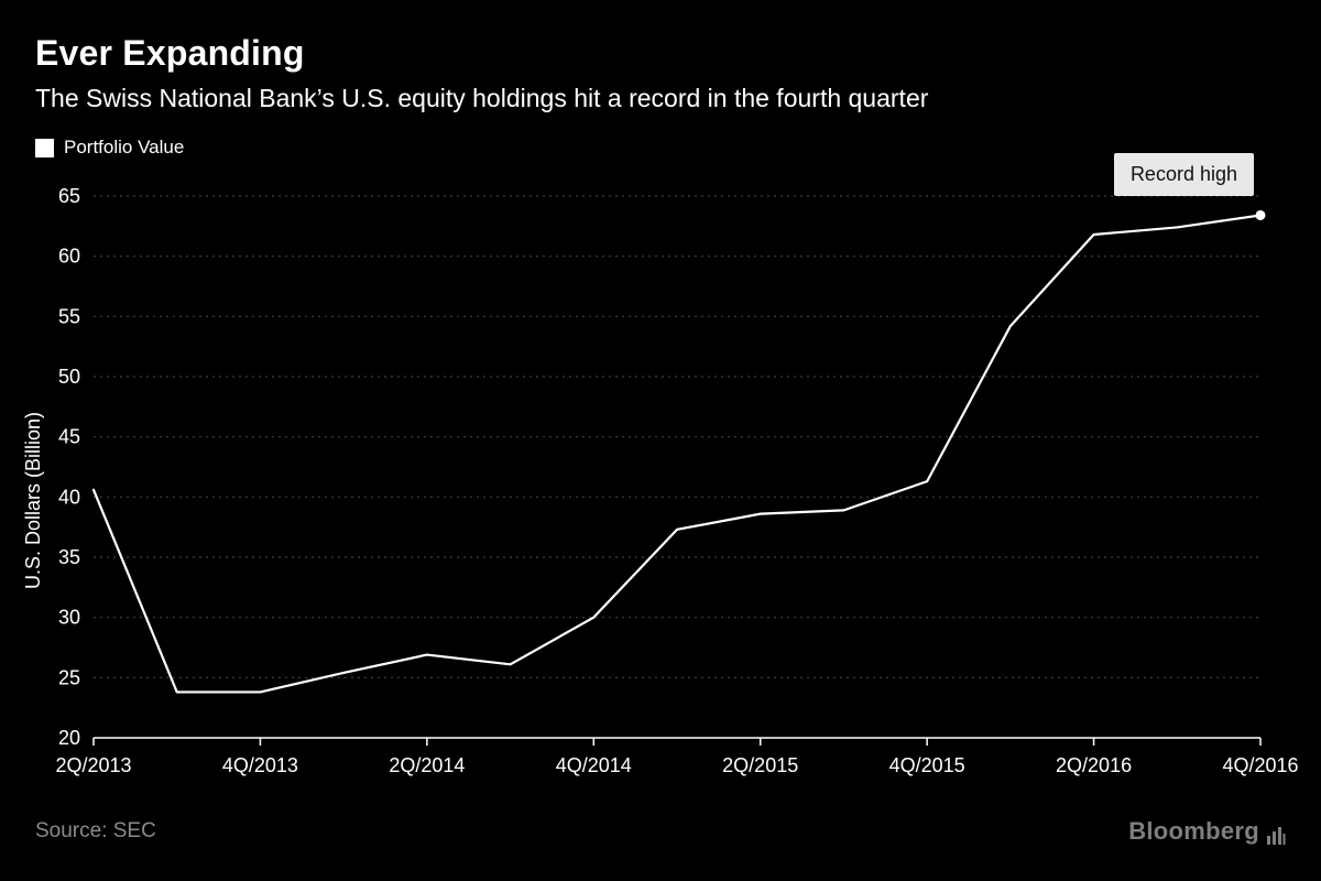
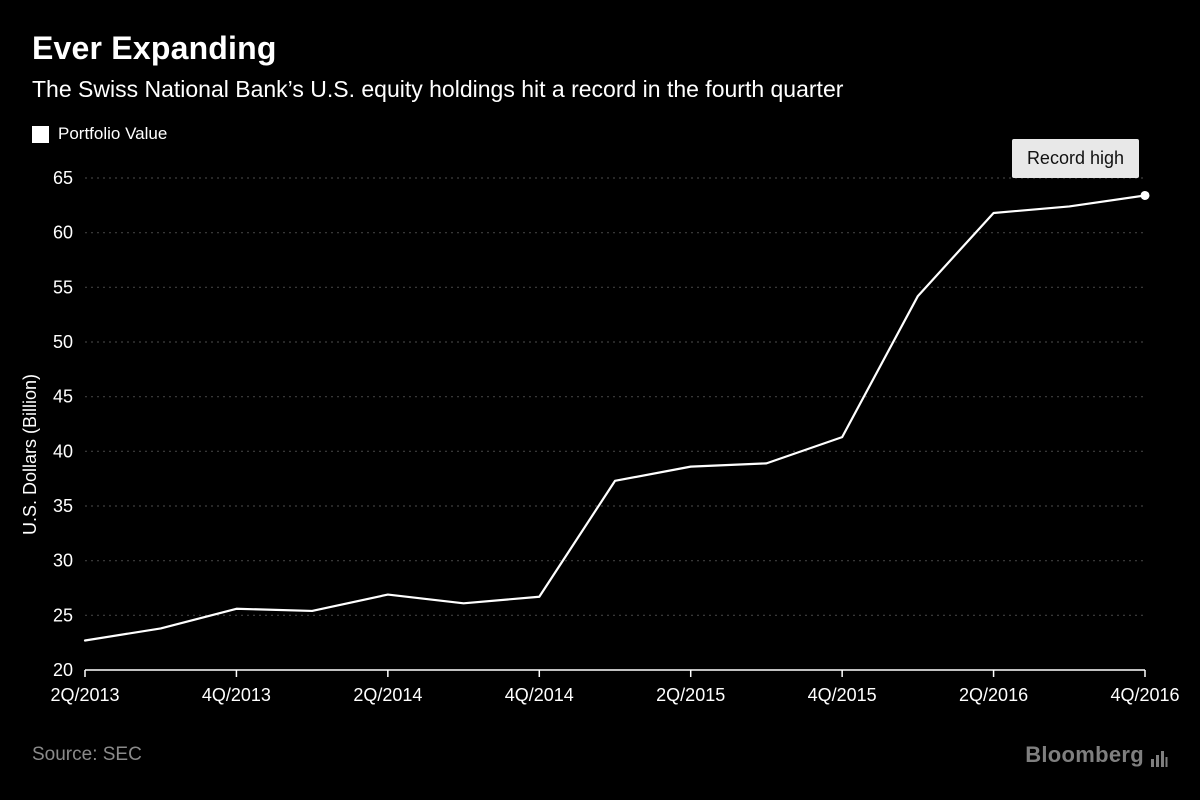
2Q/2013: 40.6 -> 22.7
4Q/2013: 23.8 -> 25.6
4Q/2014: 30.0 -> 26.7
